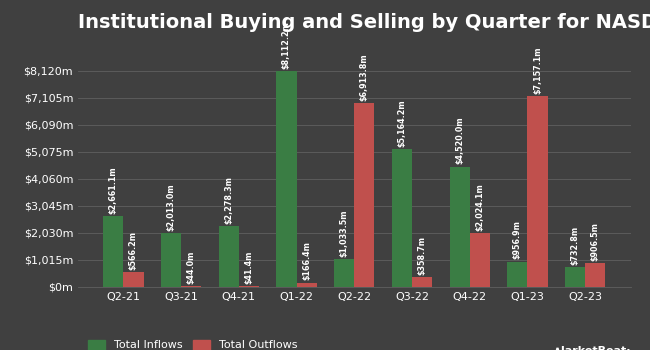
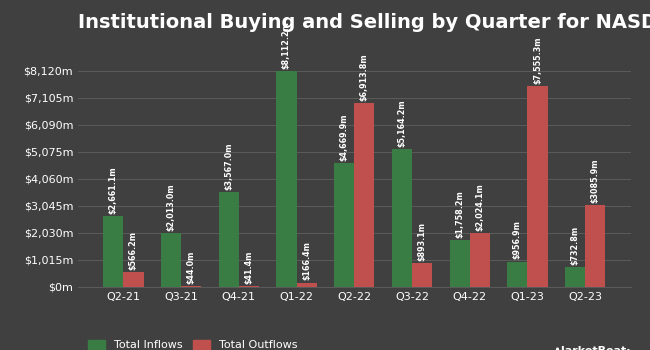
Total Inflows/Q4-21: $2,278.3m -> $3,567.0m
Total Inflows/Q2-22: $1,033.5m -> $4,669.9m
Total Outflows/Q3-22: $358.7m -> $893.1m
Total Inflows/Q4-22: $4,520.0m -> $1,758.2m
Total Outflows/Q1-23: $7,157.1m -> $7,555.3m
Total Outflows/Q2-23: $906.5m -> $3085.9m
